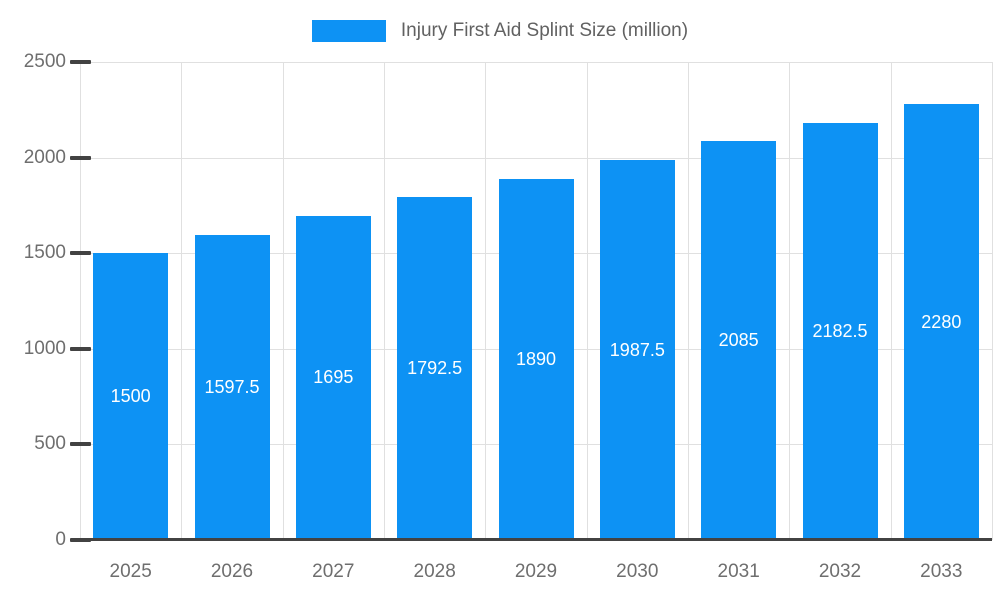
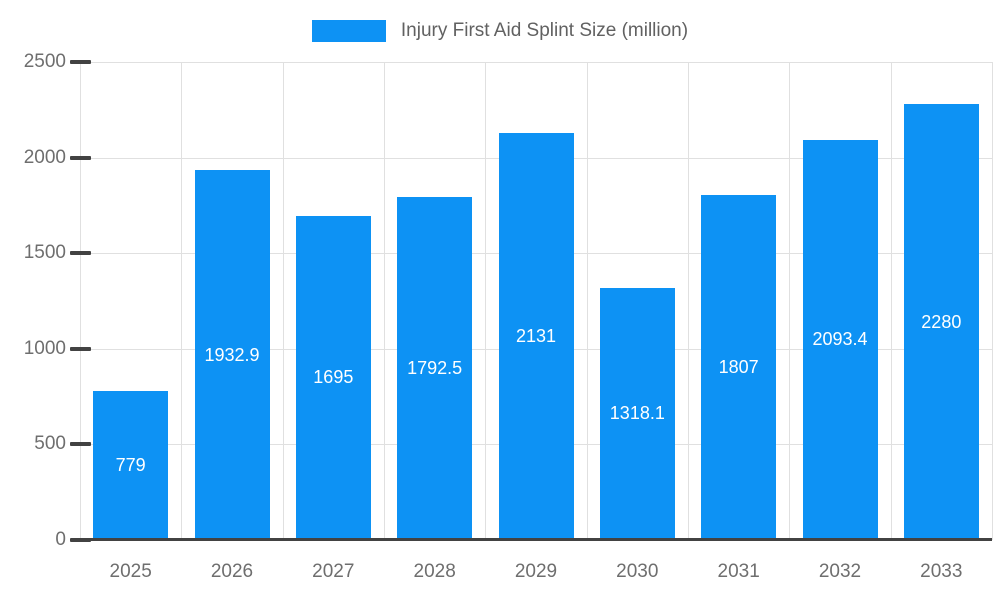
2025: 1500 -> 779
2026: 1597.5 -> 1932.9
2029: 1890 -> 2131
2030: 1987.5 -> 1318.1
2031: 2085 -> 1807
2032: 2182.5 -> 2093.4
